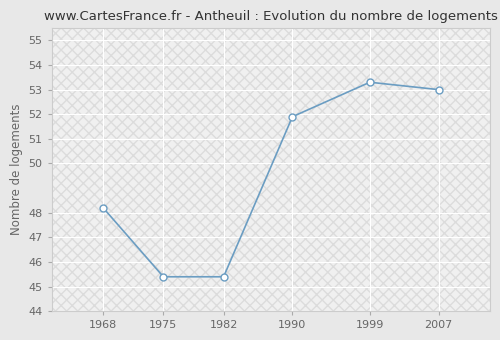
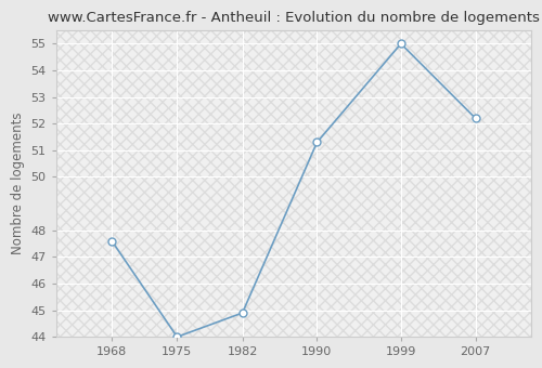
1968: 48.2 -> 47.6
1975: 45.4 -> 44.0
1982: 45.4 -> 44.9
1990: 51.9 -> 51.3
1999: 53.3 -> 55.0
2007: 53.0 -> 52.2
